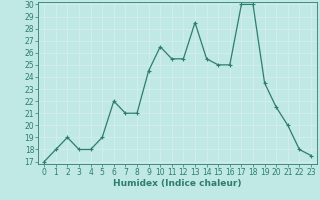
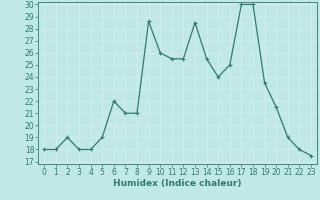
0: 17.0 -> 18.0
9: 24.5 -> 28.6
10: 26.5 -> 26.0
15: 25.0 -> 24.0
21: 20.0 -> 19.0
